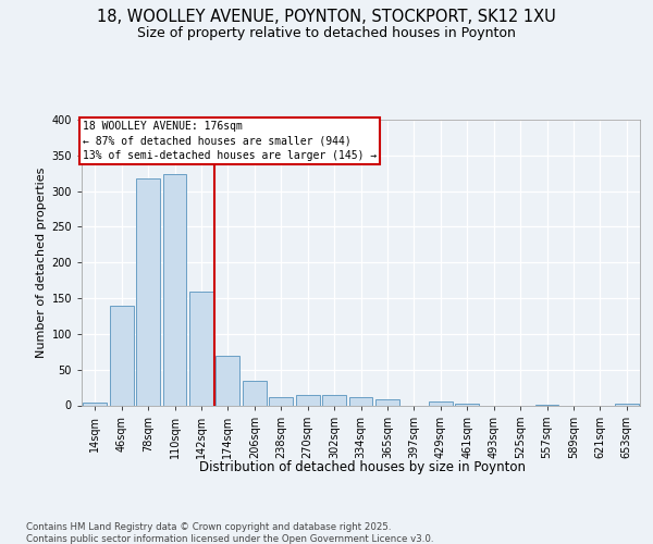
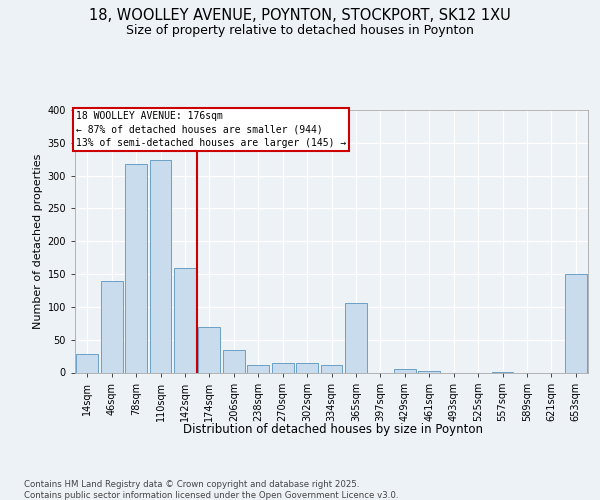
14sqm: 4 -> 28
365sqm: 8 -> 106
653sqm: 2 -> 150
